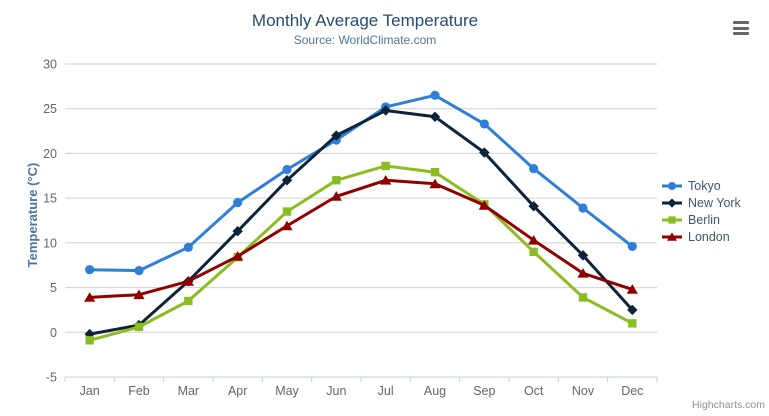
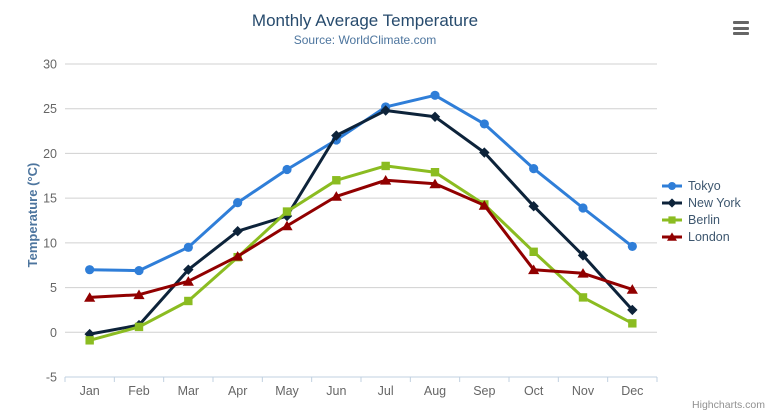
New York/Mar: 6 -> 7
New York/May: 17 -> 13
London/Oct: 10 -> 7
